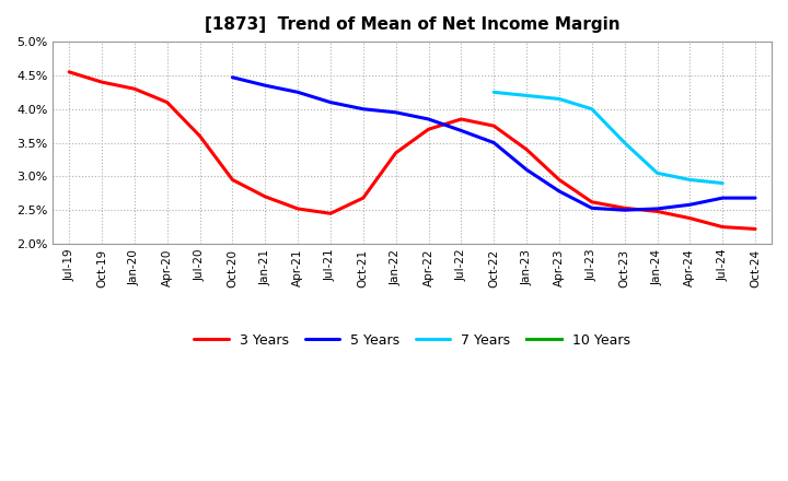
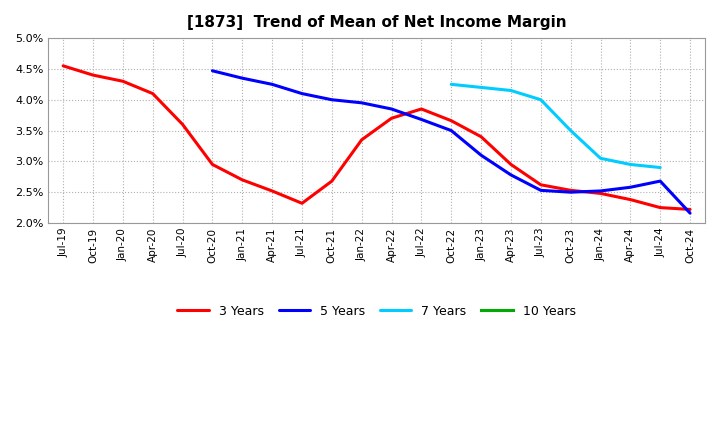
3 Years/Jul-21: 2.45% -> 2.32%
3 Years/Oct-22: 3.75% -> 3.66%
5 Years/Oct-24: 2.68% -> 2.16%
